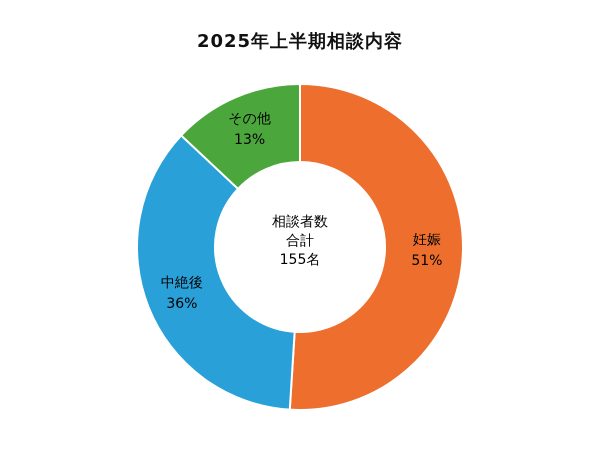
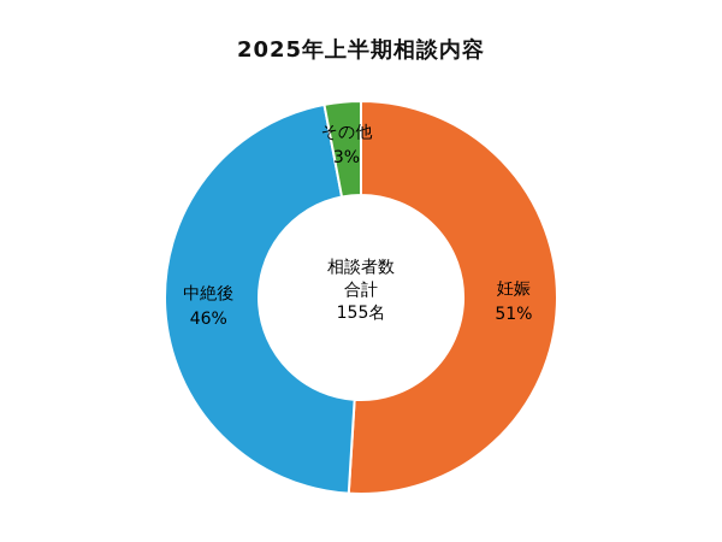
中絶後: 36% -> 46%
その他: 13% -> 3%
